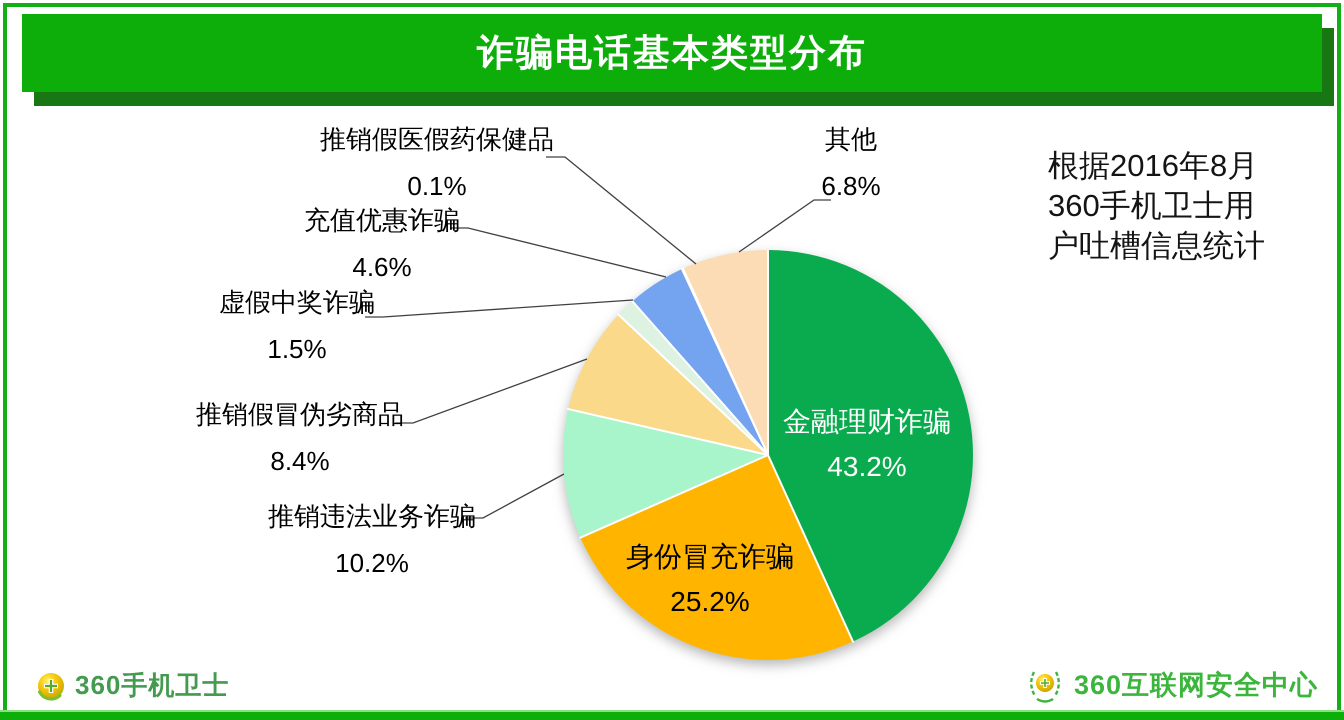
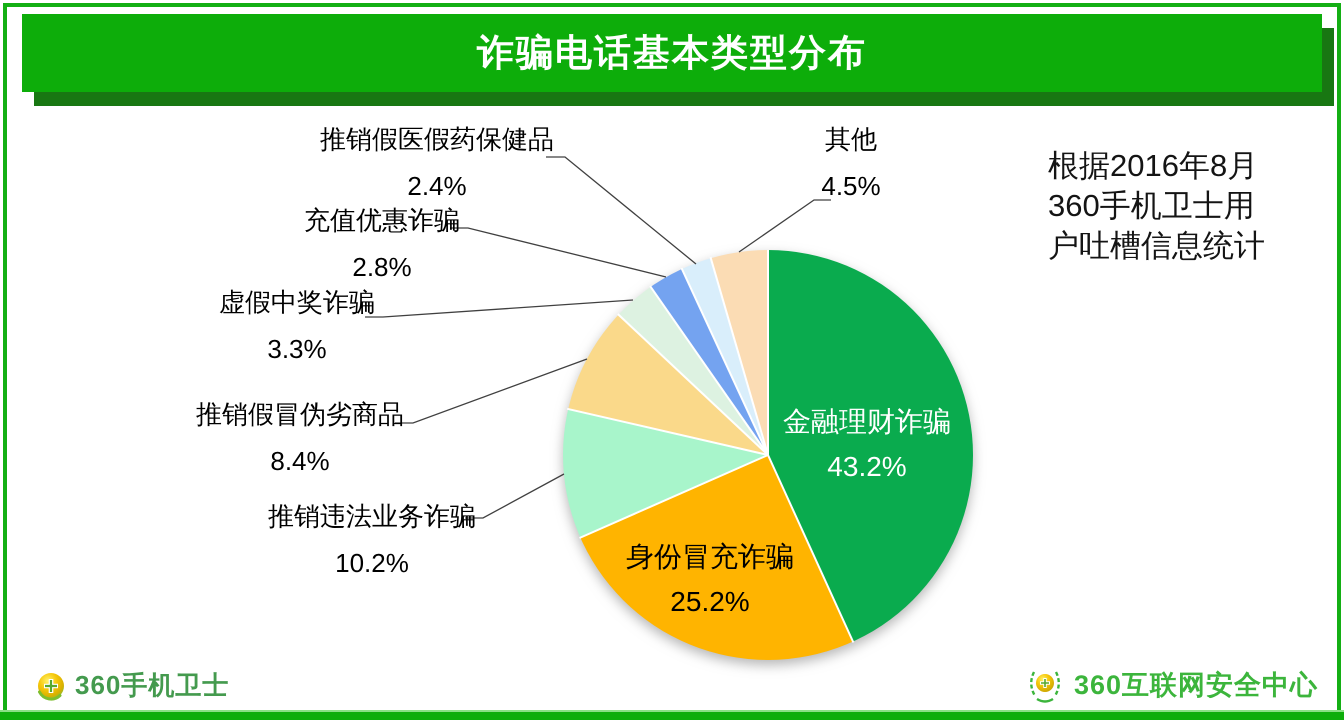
虚假中奖诈骗: 1.5% -> 3.3%
充值优惠诈骗: 4.6% -> 2.8%
推销假医假药保健品: 0.1% -> 2.4%
其他: 6.8% -> 4.5%
